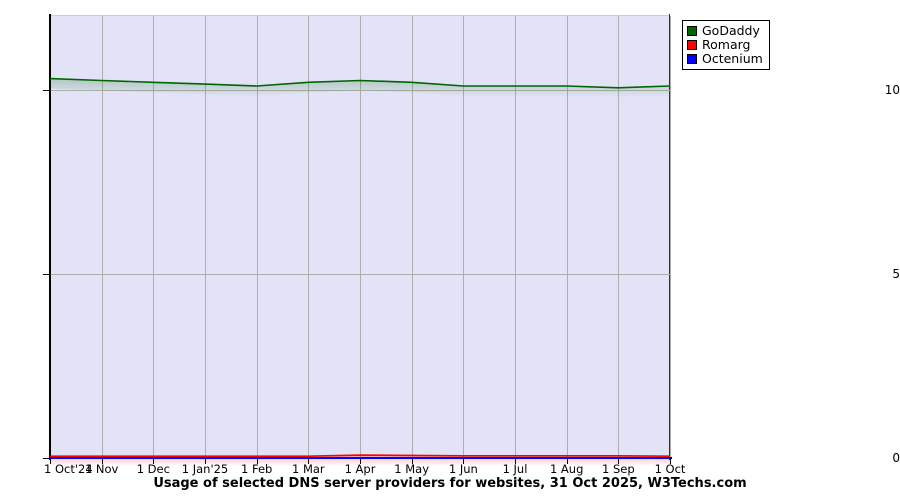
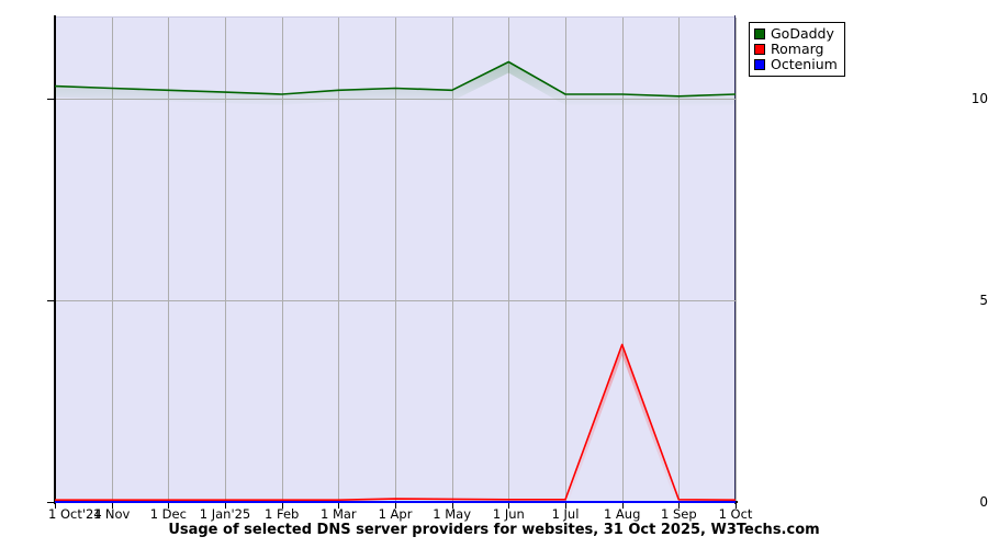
GoDaddy/1 Jun: 10.1 -> 10.9
Romarg/1 Aug: 0.1 -> 3.9
